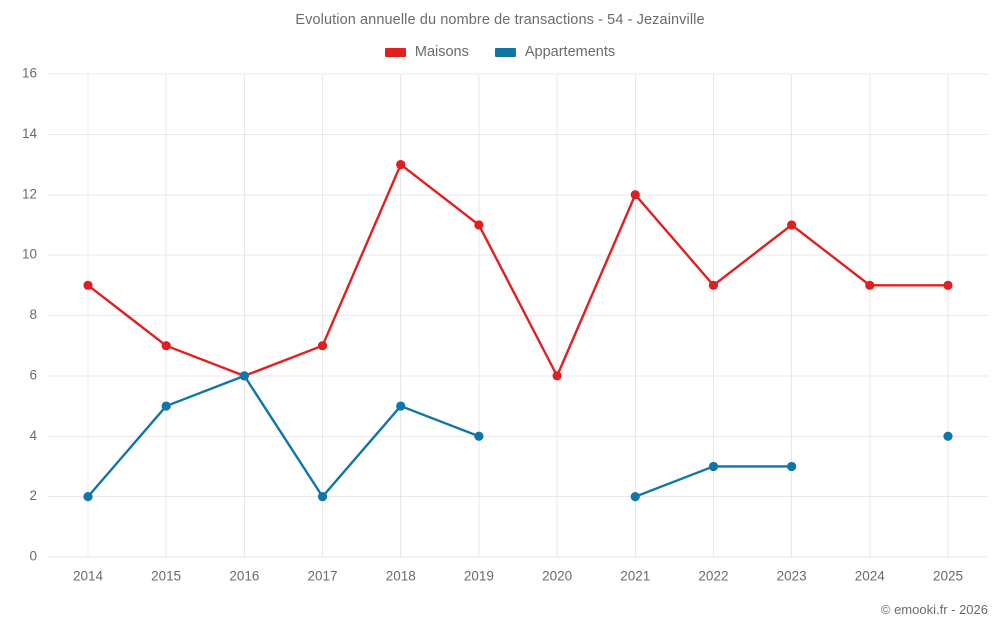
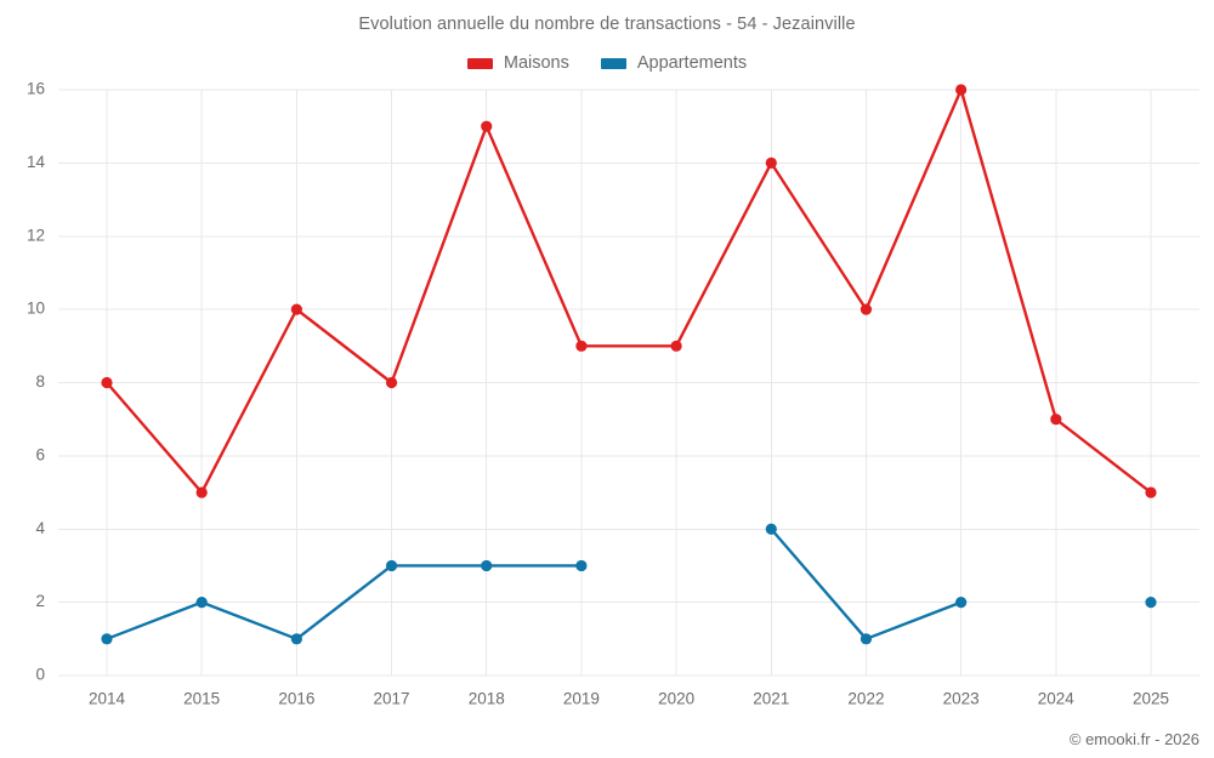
Maisons/2014: 9 -> 8
Appartements/2014: 2 -> 1
Maisons/2015: 7 -> 5
Appartements/2015: 5 -> 2
Maisons/2016: 6 -> 10
Appartements/2016: 6 -> 1
Maisons/2017: 7 -> 8
Appartements/2017: 2 -> 3
Maisons/2018: 13 -> 15
Appartements/2018: 5 -> 3
Maisons/2019: 11 -> 9
Appartements/2019: 4 -> 3
Maisons/2020: 6 -> 9
Maisons/2021: 12 -> 14
Appartements/2021: 2 -> 4
Maisons/2022: 9 -> 10
Appartements/2022: 3 -> 1
Maisons/2023: 11 -> 16
Appartements/2023: 3 -> 2
Maisons/2024: 9 -> 7
Maisons/2025: 9 -> 5
Appartements/2025: 4 -> 2
